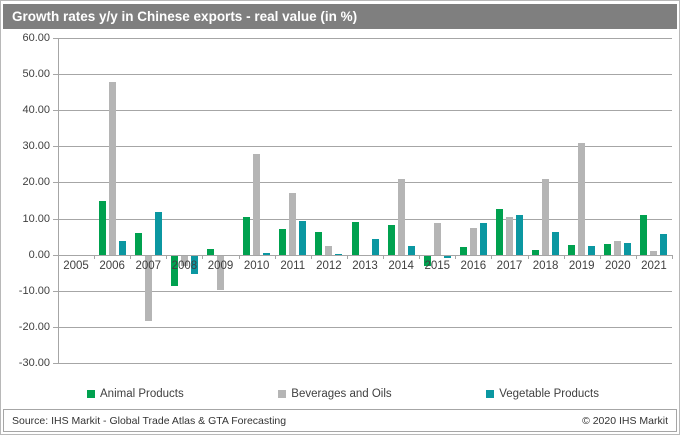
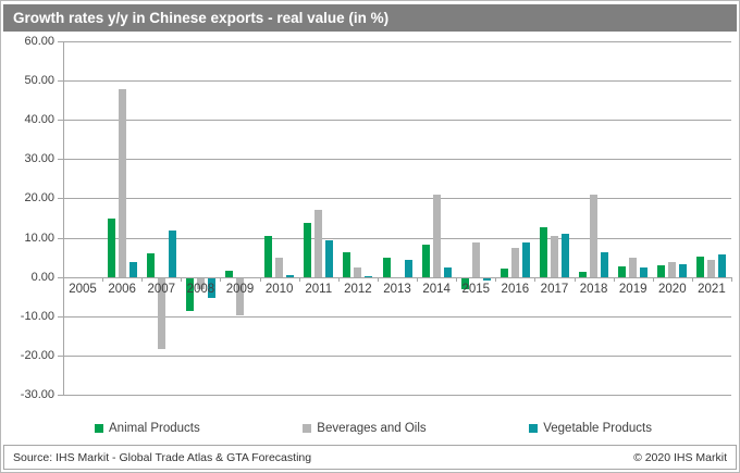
Beverages and Oils/2010: 28 -> 5
Animal Products/2011: 7 -> 14
Animal Products/2013: 9 -> 5
Beverages and Oils/2019: 31 -> 5
Animal Products/2021: 11 -> 5
Beverages and Oils/2021: 1 -> 4
